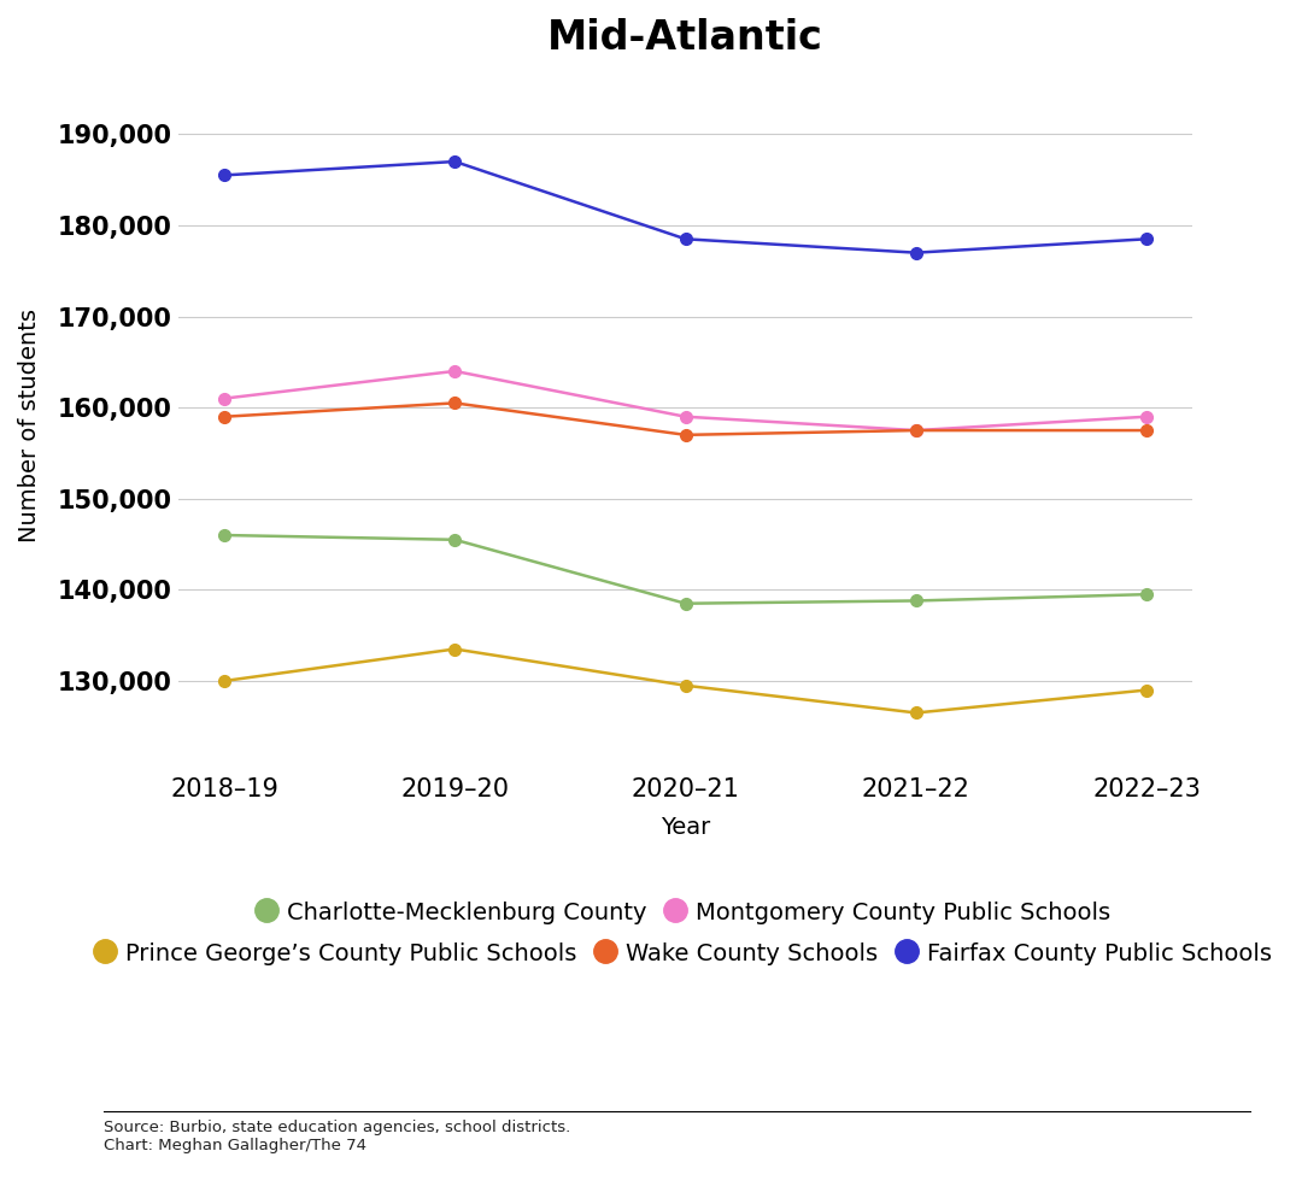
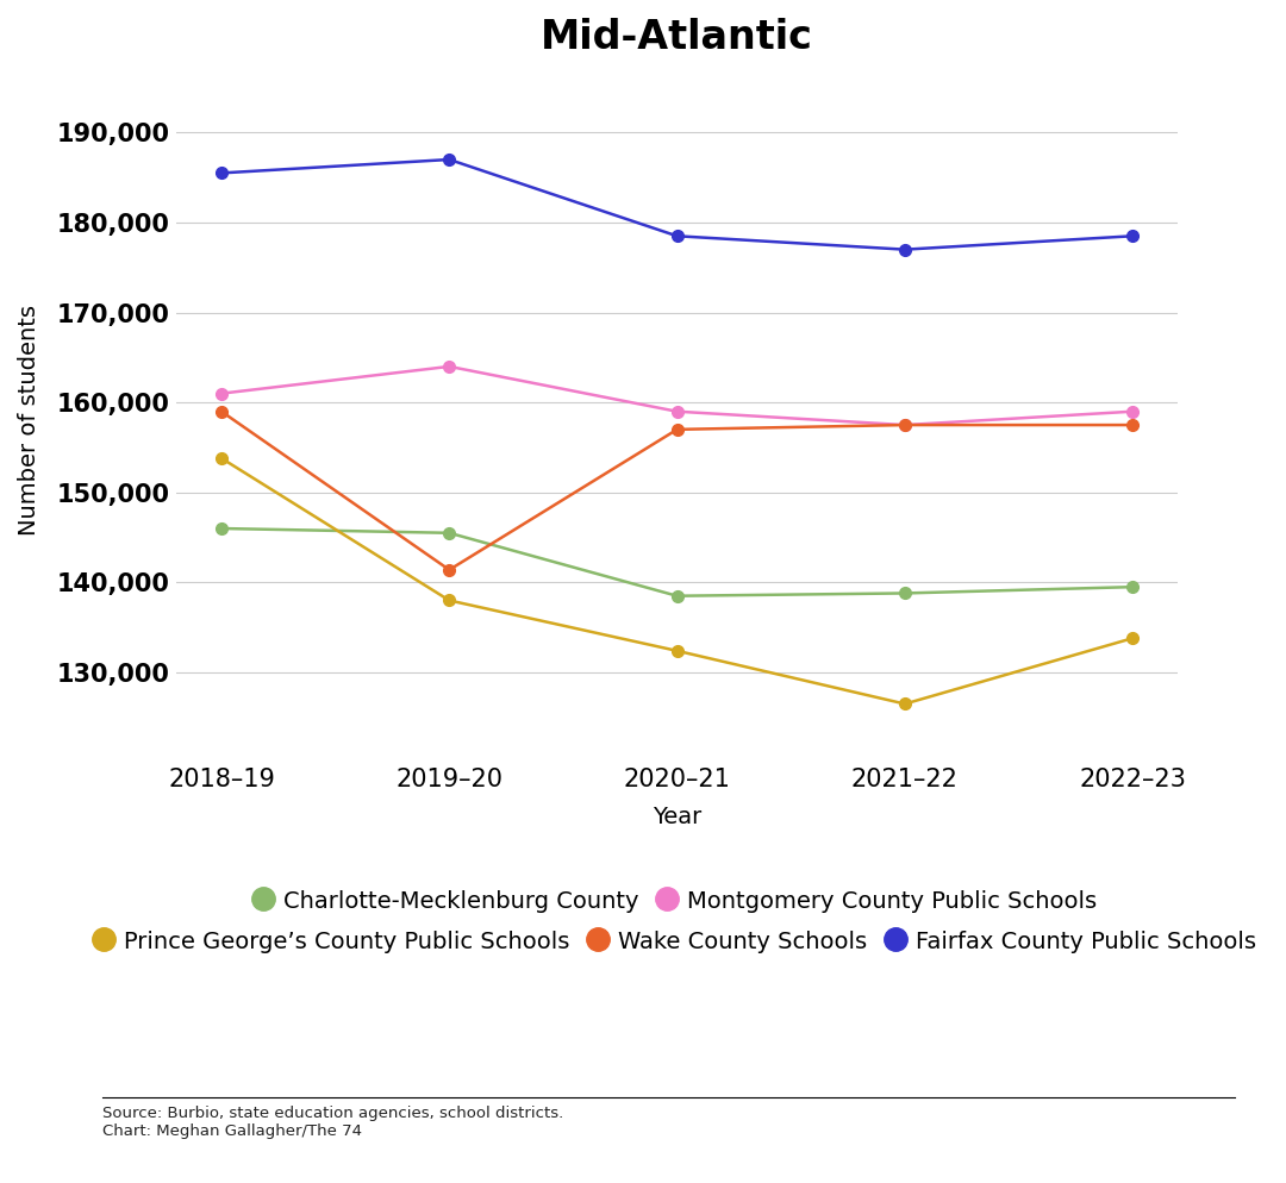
Prince George’s County Public Schools/2018–19: 130,000 -> 153,800
Prince George’s County Public Schools/2019–20: 133,500 -> 138,000
Wake County Schools/2019–20: 160,500 -> 141,400
Prince George’s County Public Schools/2020–21: 129,500 -> 132,400
Prince George’s County Public Schools/2022–23: 129,000 -> 133,800
